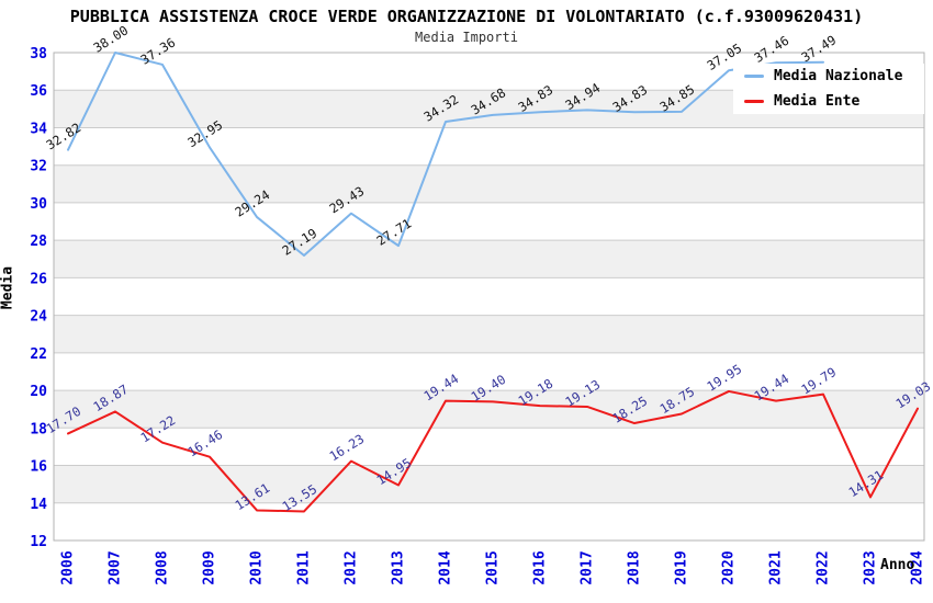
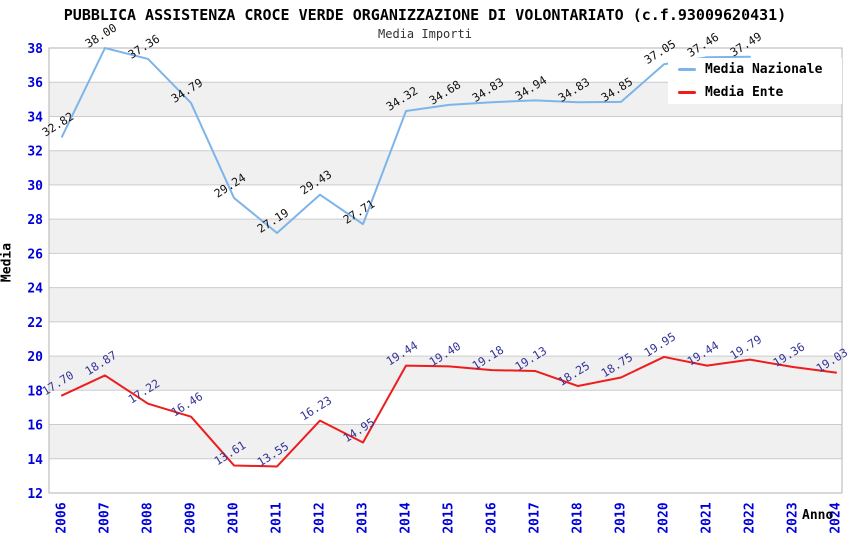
Media Nazionale/2009: 32.95 -> 34.79
Media Ente/2023: 14.31 -> 19.36
